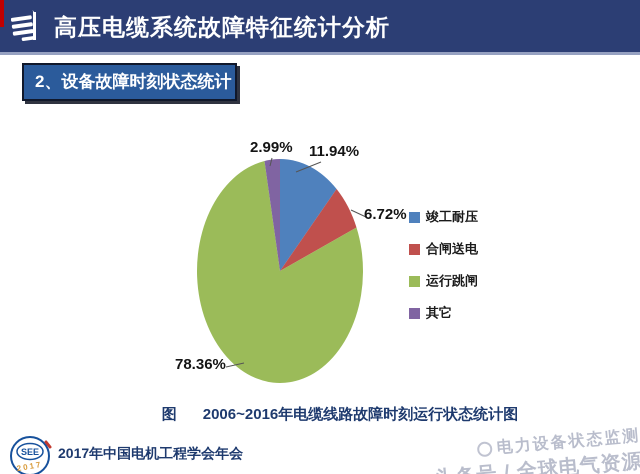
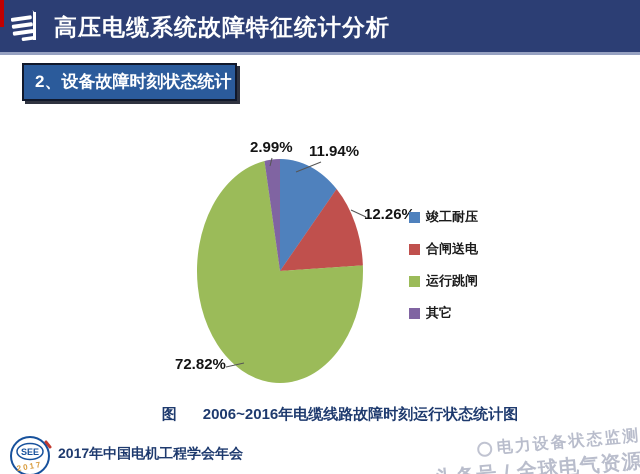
合闸送电: 6.72% -> 12.26%
运行跳闸: 78.36% -> 72.82%
